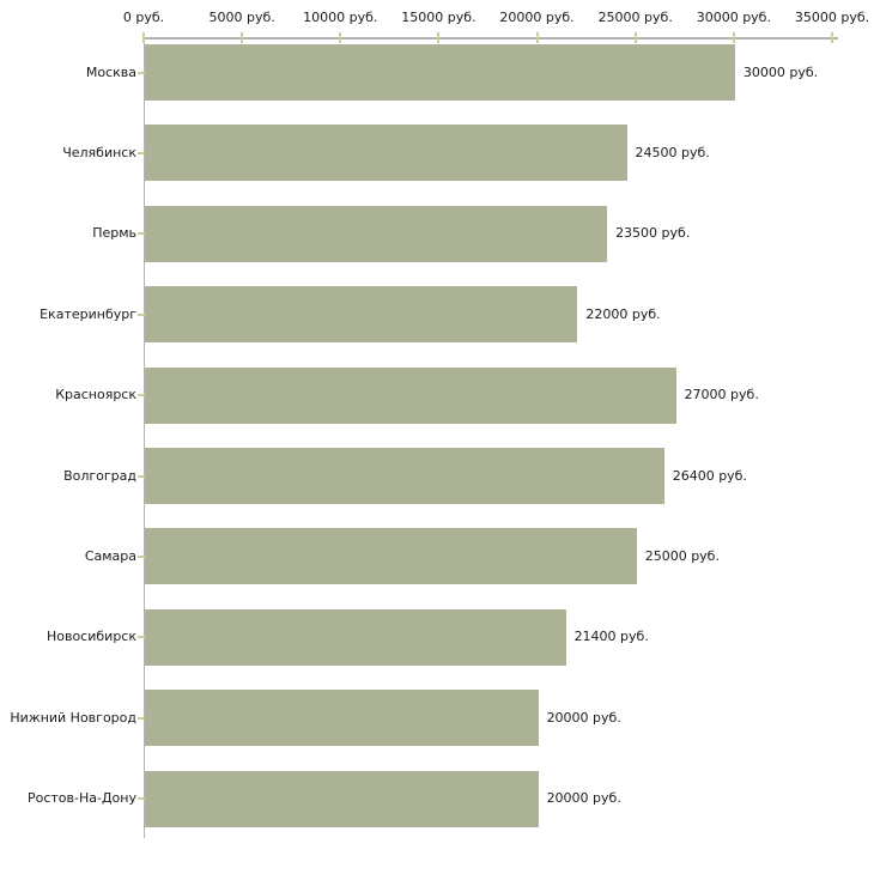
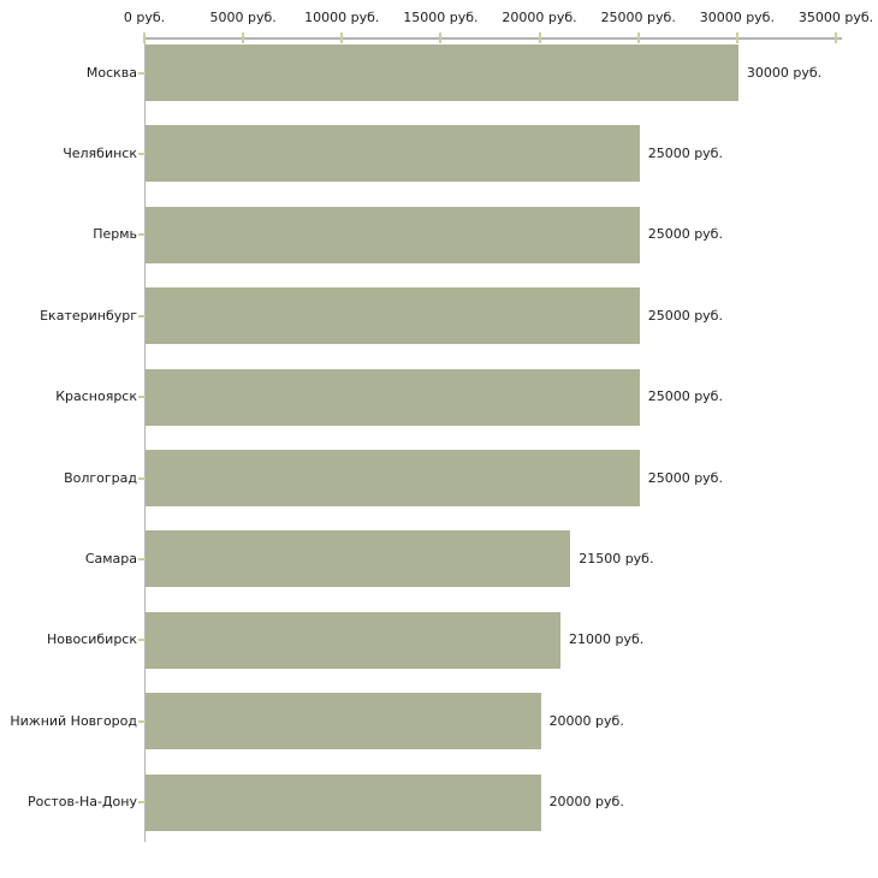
Челябинск: 24500 -> 25000
Пермь: 23500 -> 25000
Екатеринбург: 22000 -> 25000
Красноярск: 27000 -> 25000
Волгоград: 26400 -> 25000
Самара: 25000 -> 21500
Новосибирск: 21400 -> 21000
